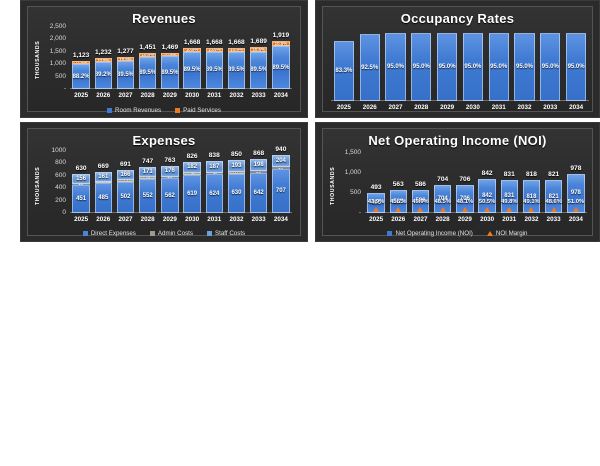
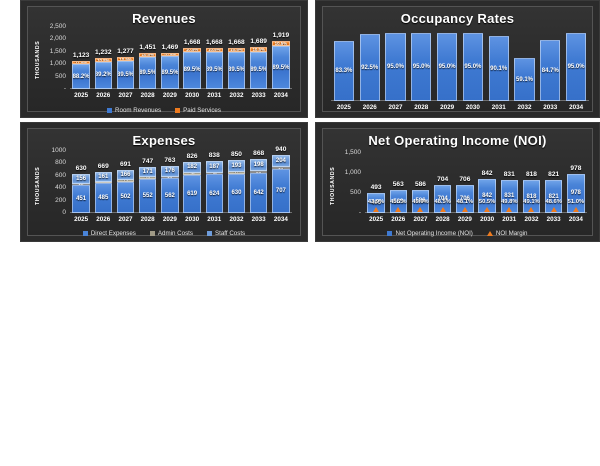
Occupancy Rates/2031: 95.0% -> 90.1%
Occupancy Rates/2032: 95.0% -> 59.1%
Occupancy Rates/2033: 95.0% -> 84.7%
